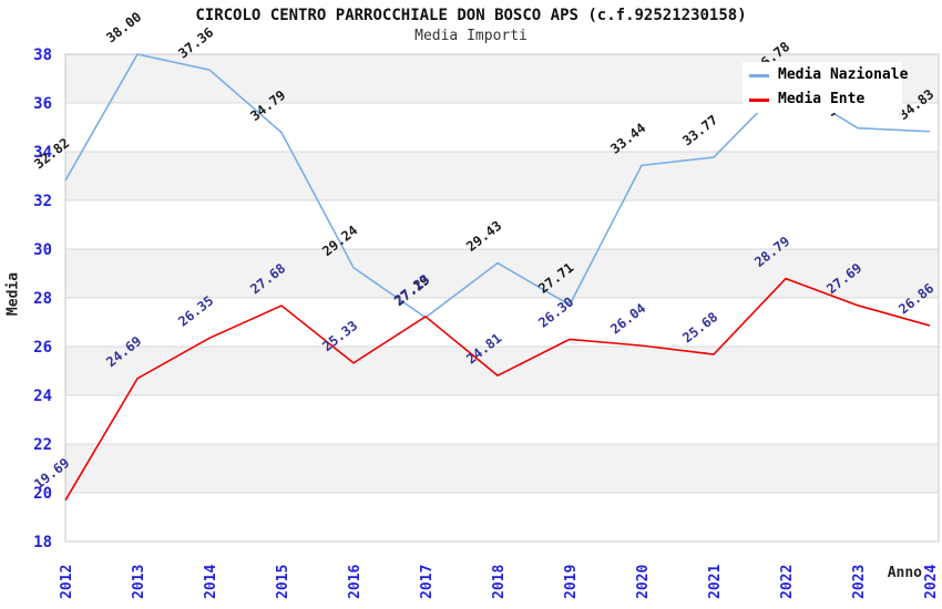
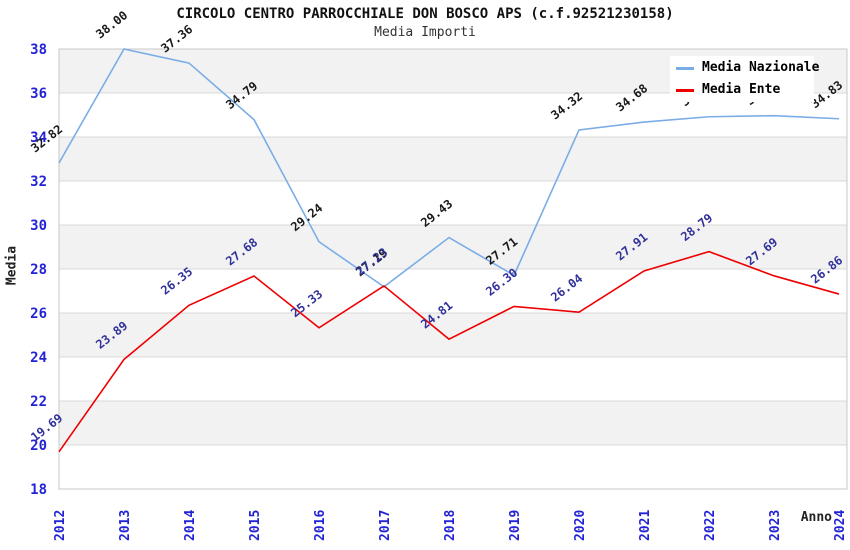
Media Ente/2013: 24.69 -> 23.89
Media Nazionale/2020: 33.44 -> 34.32
Media Nazionale/2021: 33.77 -> 34.68
Media Ente/2021: 25.68 -> 27.91
Media Nazionale/2022: 36.78 -> 34.92
